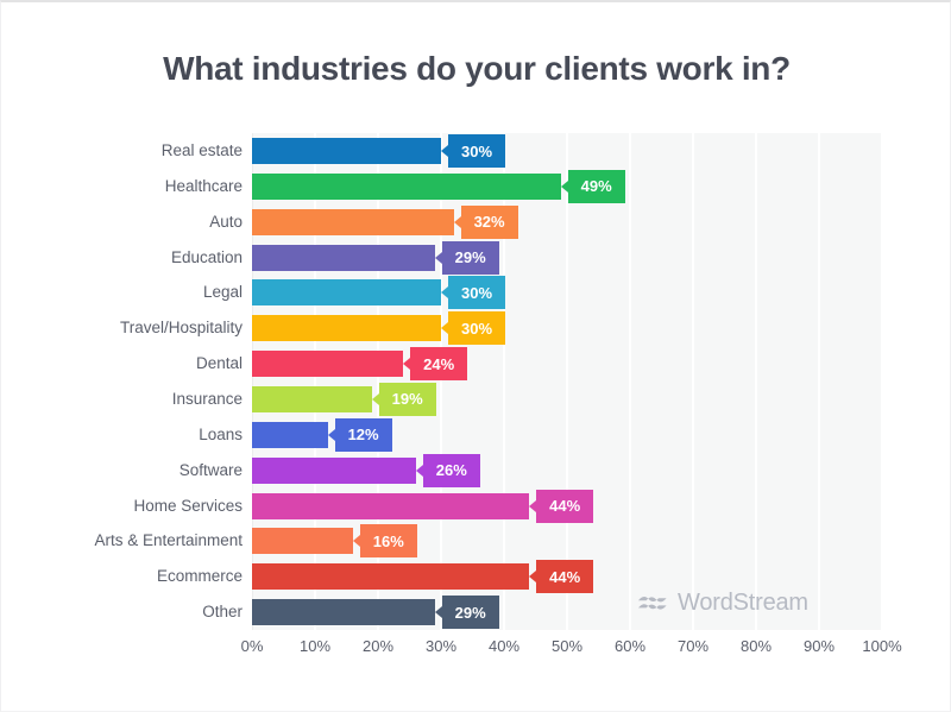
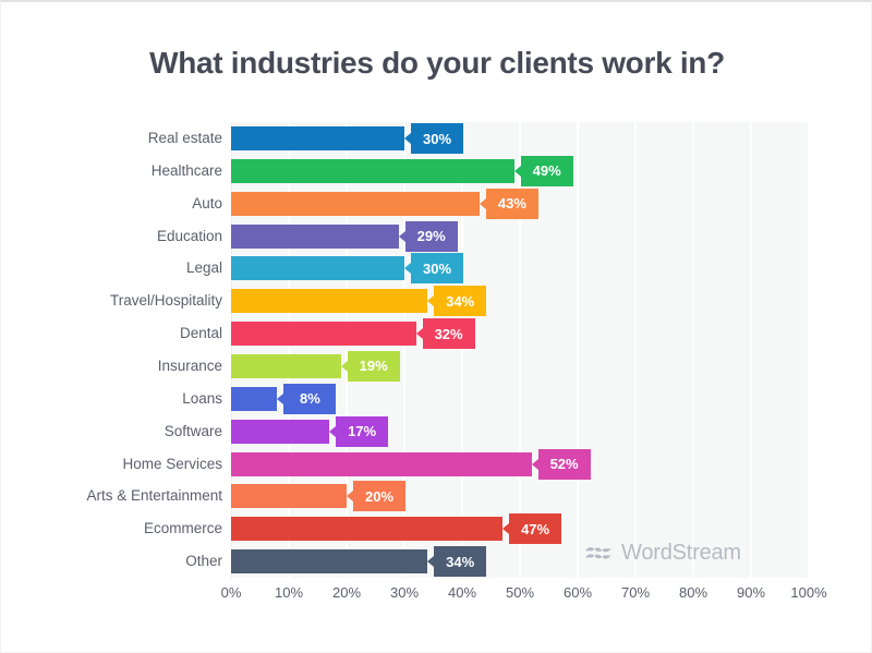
Auto: 32% -> 43%
Travel/Hospitality: 30% -> 34%
Dental: 24% -> 32%
Loans: 12% -> 8%
Software: 26% -> 17%
Home Services: 44% -> 52%
Arts & Entertainment: 16% -> 20%
Ecommerce: 44% -> 47%
Other: 29% -> 34%
